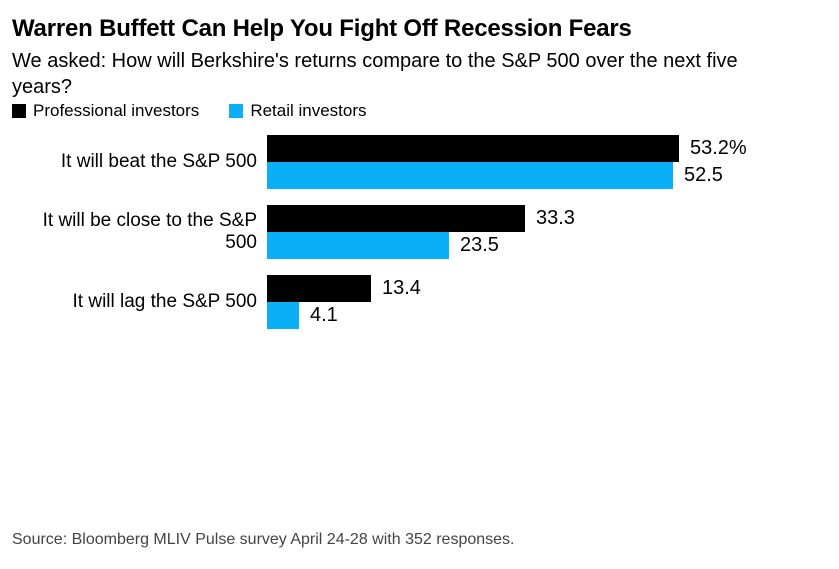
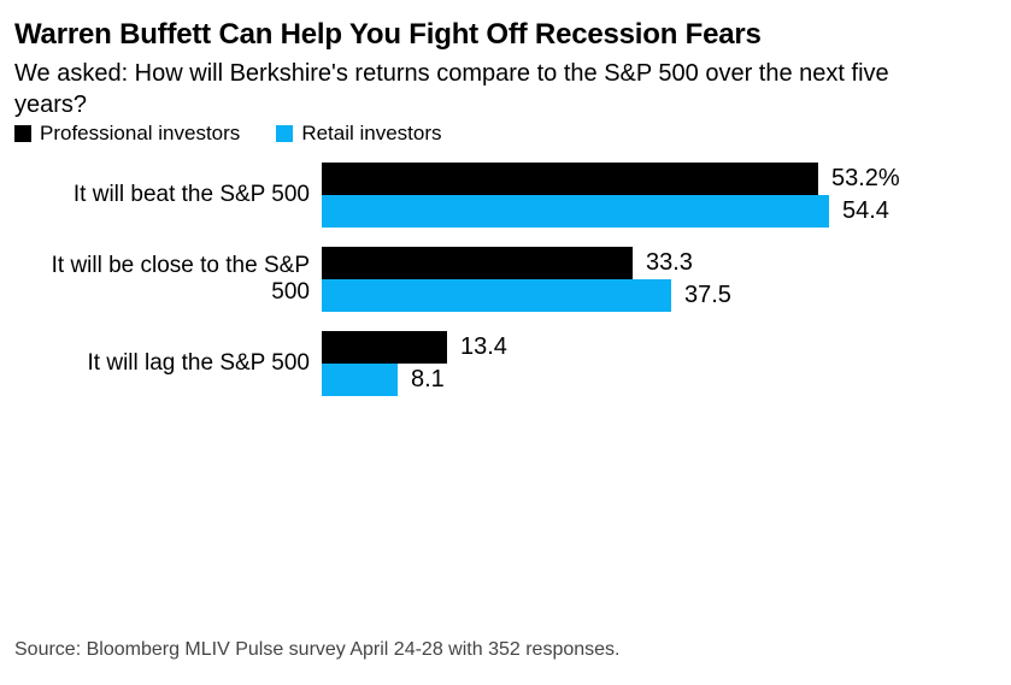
Retail investors/It will beat the S&P 500: 52.5 -> 54.4
Retail investors/It will be close to the S&P 500: 23.5 -> 37.5
Retail investors/It will lag the S&P 500: 4.1 -> 8.1
